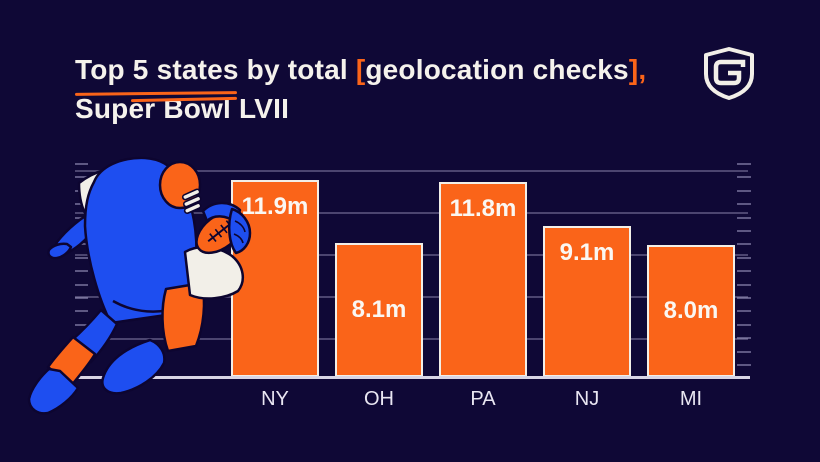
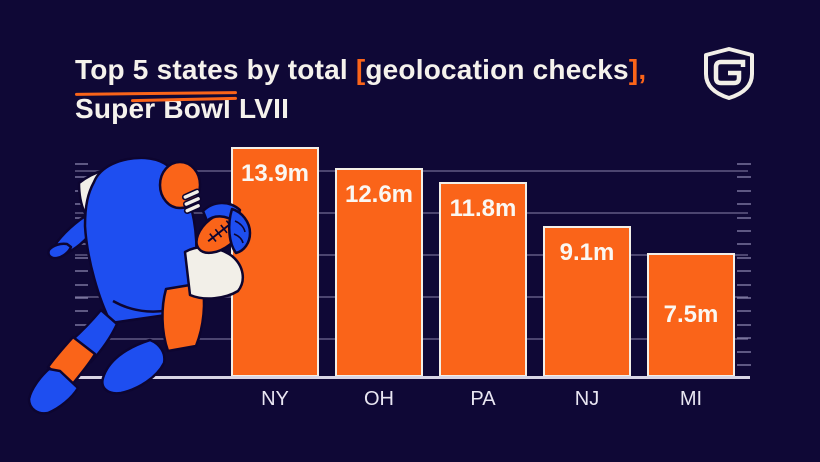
NY: 11.9m -> 13.9m
OH: 8.1m -> 12.6m
MI: 8.0m -> 7.5m
